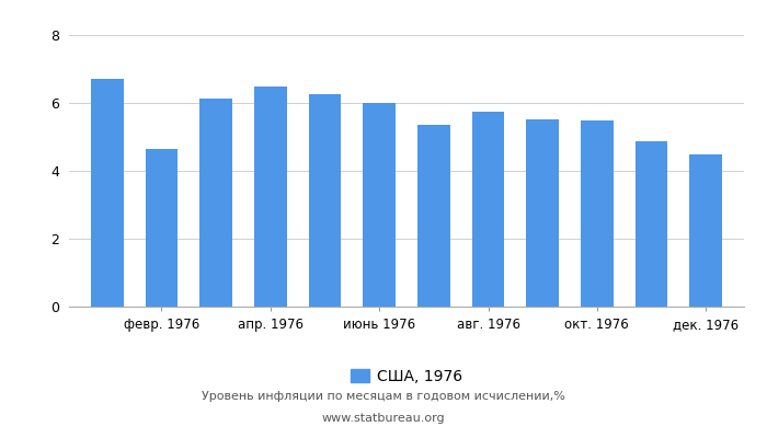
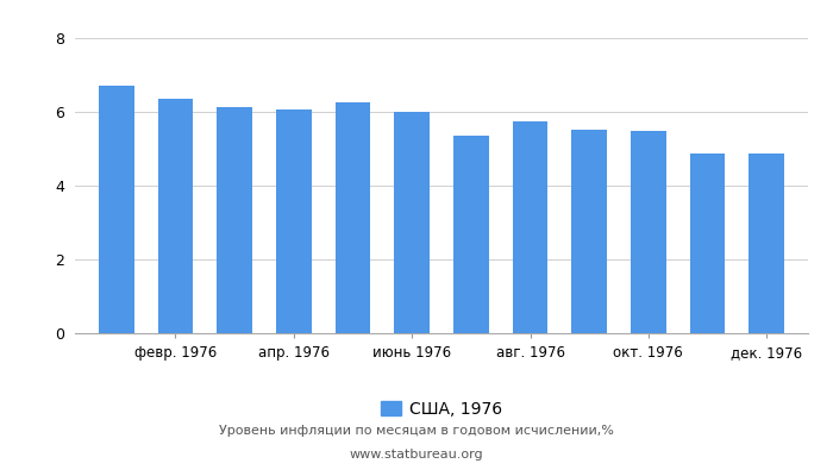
февр. 1976: 4.65 -> 6.34
апр. 1976: 6.50 -> 6.07
дек. 1976: 4.50 -> 4.86
